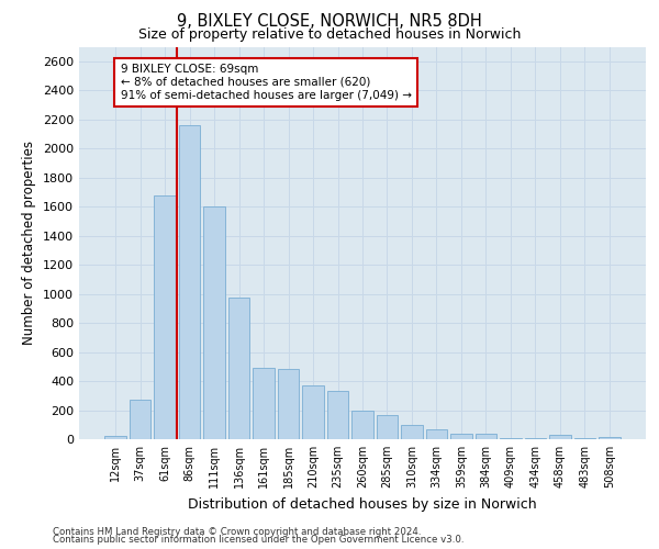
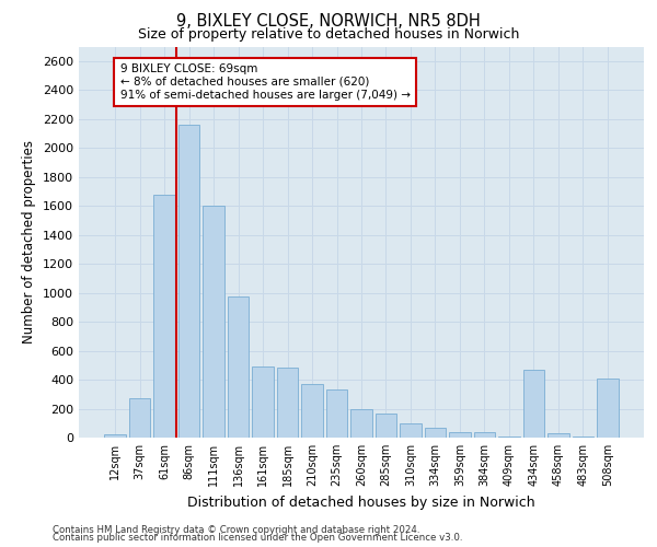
434sqm: 10 -> 470
508sqm: 20 -> 410
